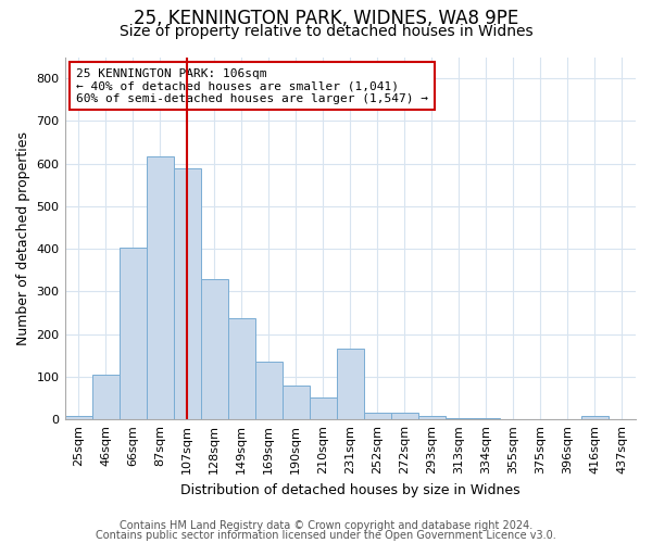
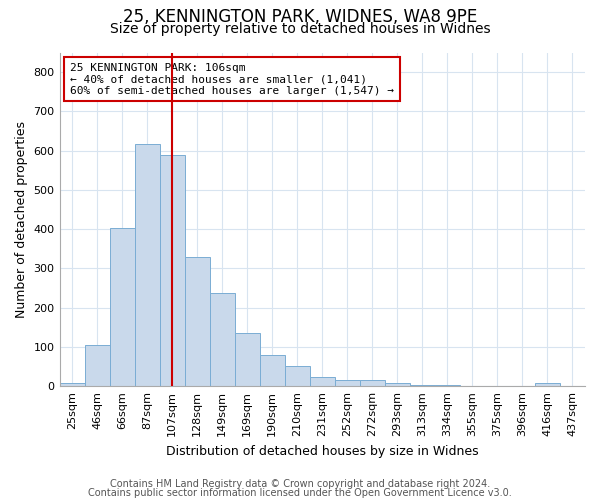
231sqm: 165 -> 24
